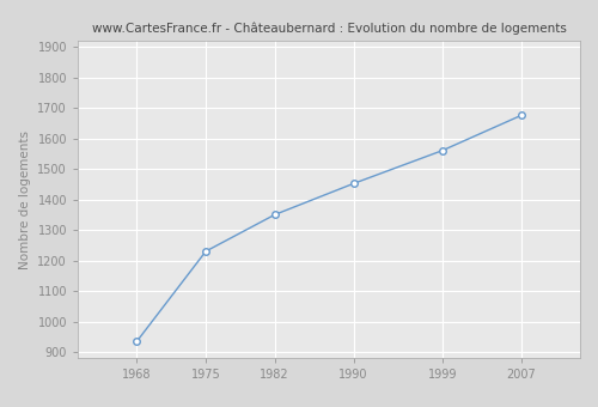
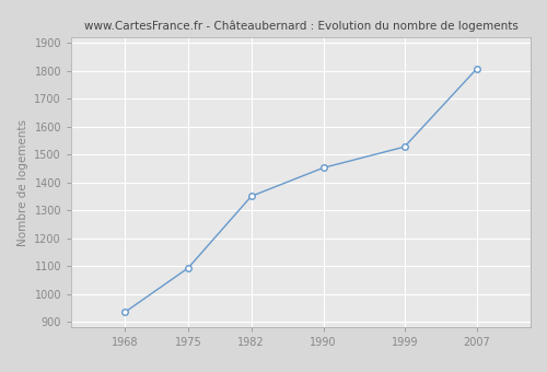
1975: 1230 -> 1093
1999: 1560 -> 1527
2007: 1675 -> 1806
